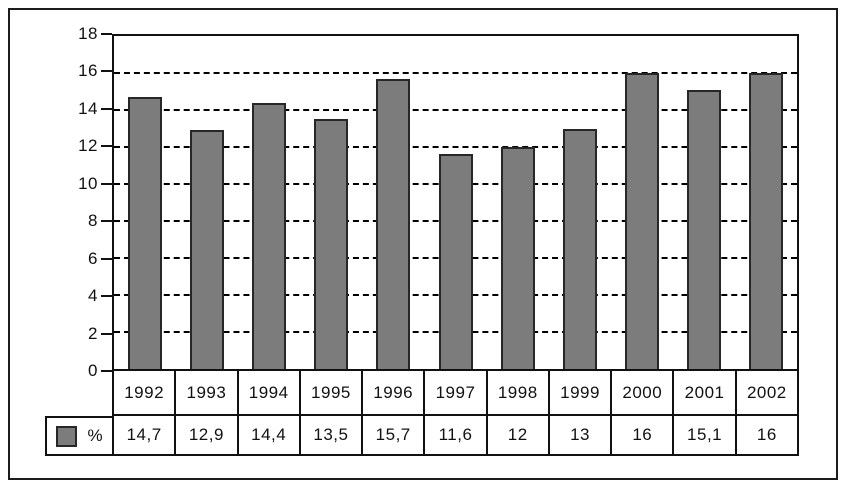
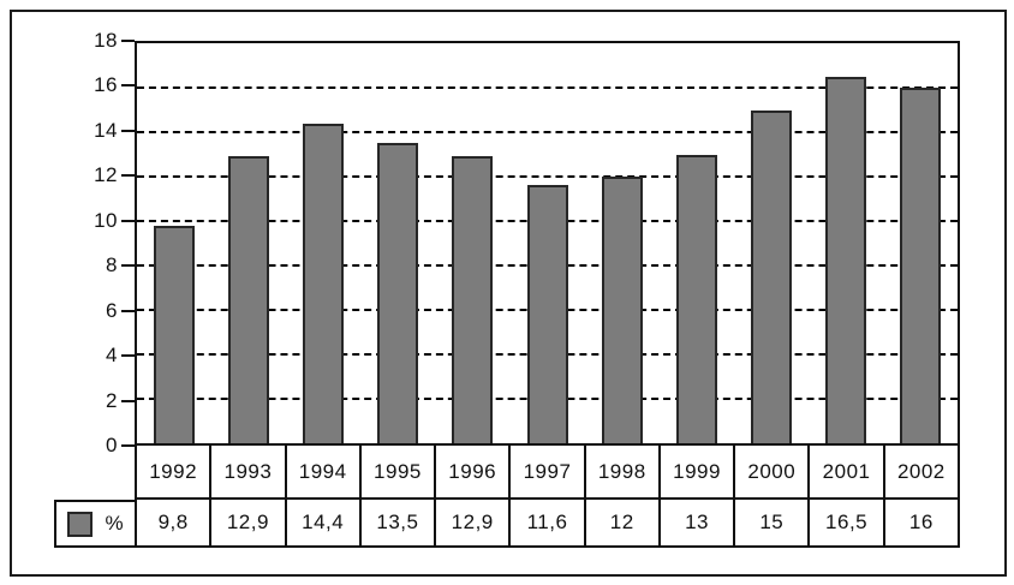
1992: 14,7 -> 9,8
1996: 15,7 -> 12,9
2000: 16 -> 15
2001: 15,1 -> 16,5
